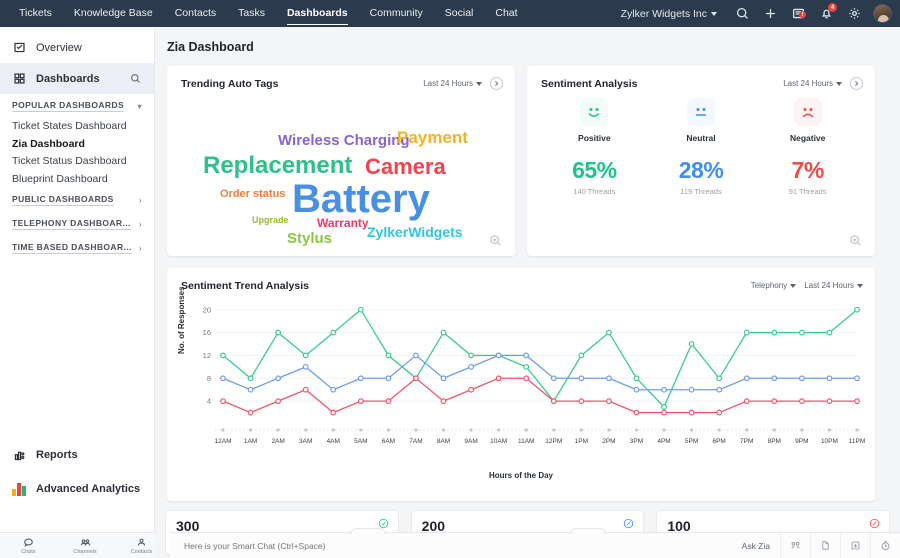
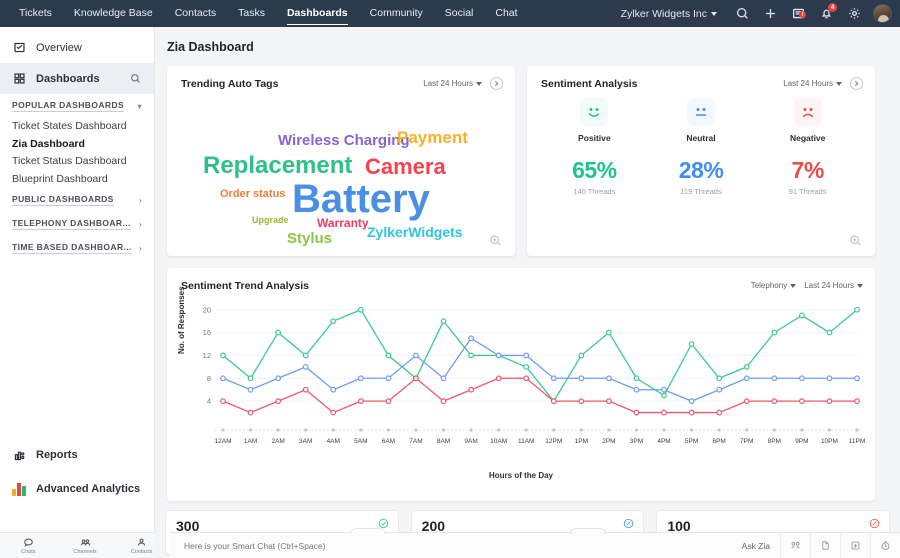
Positive/4AM: 16 -> 18
Positive/8AM: 16 -> 18
Neutral/9AM: 10 -> 15
Positive/4PM: 3 -> 5
Neutral/5PM: 6 -> 4
Positive/7PM: 16 -> 10
Positive/9PM: 16 -> 19
